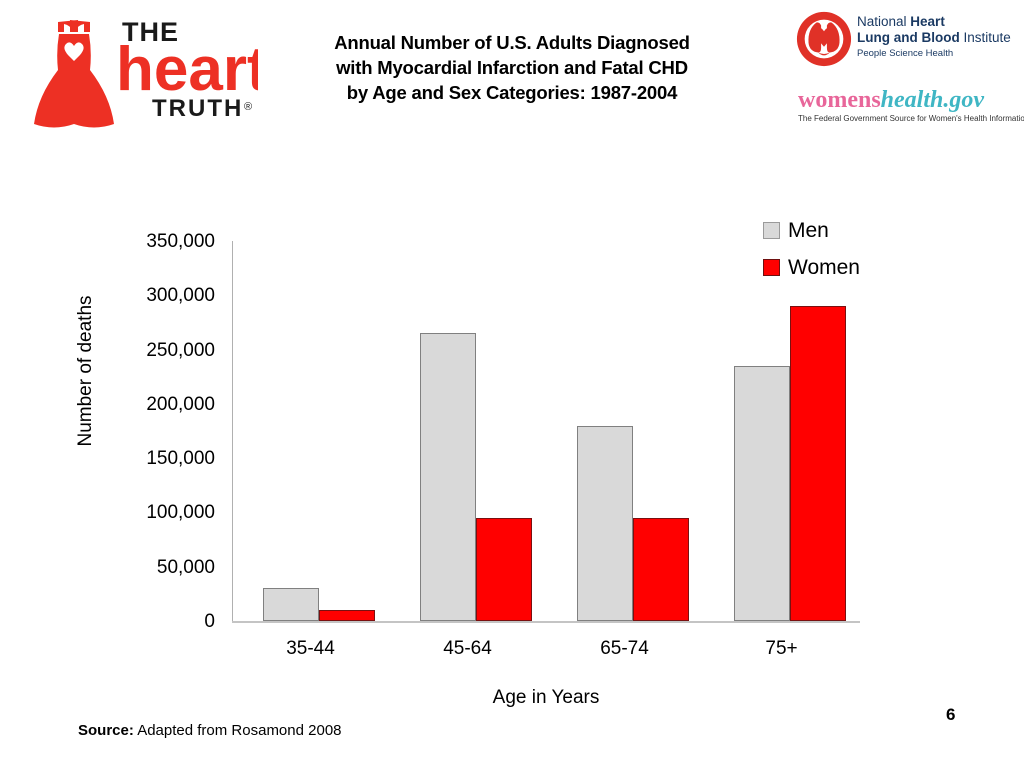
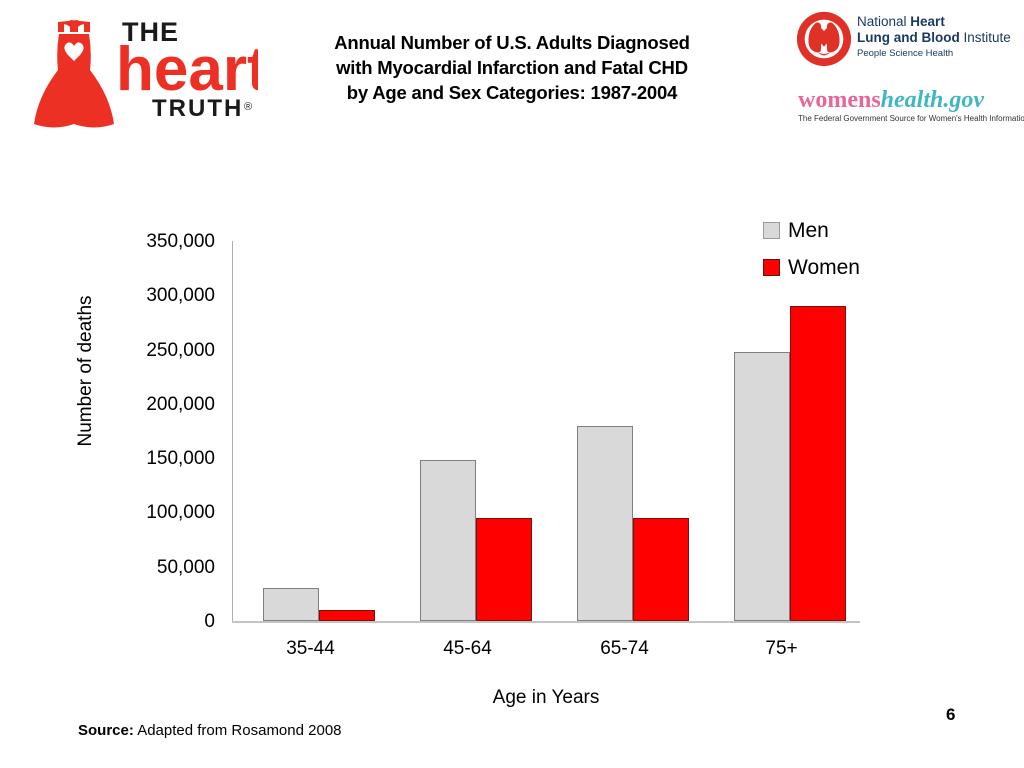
Men/45-64: 265000 -> 148000
Men/75+: 235000 -> 248000
